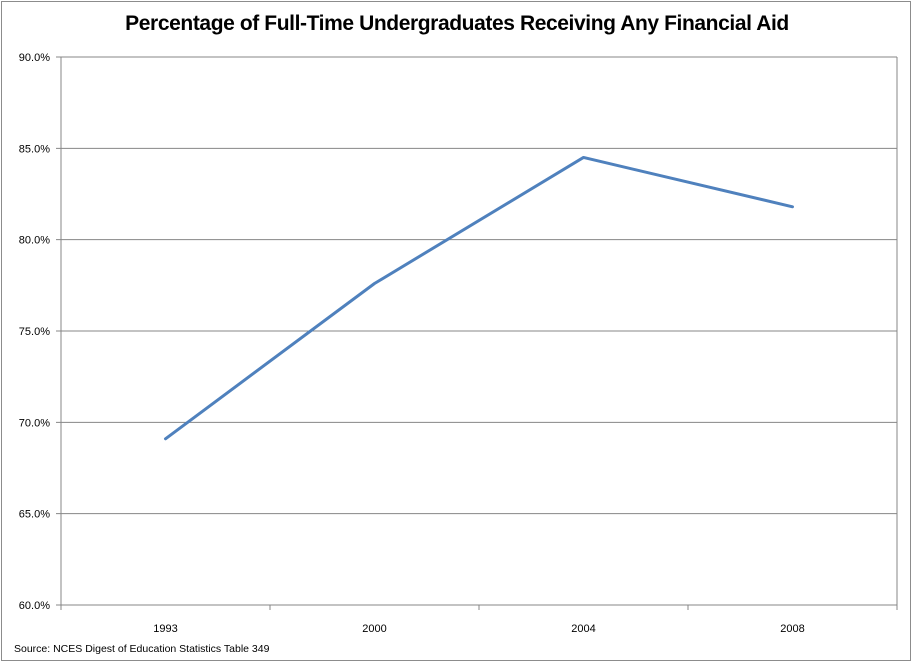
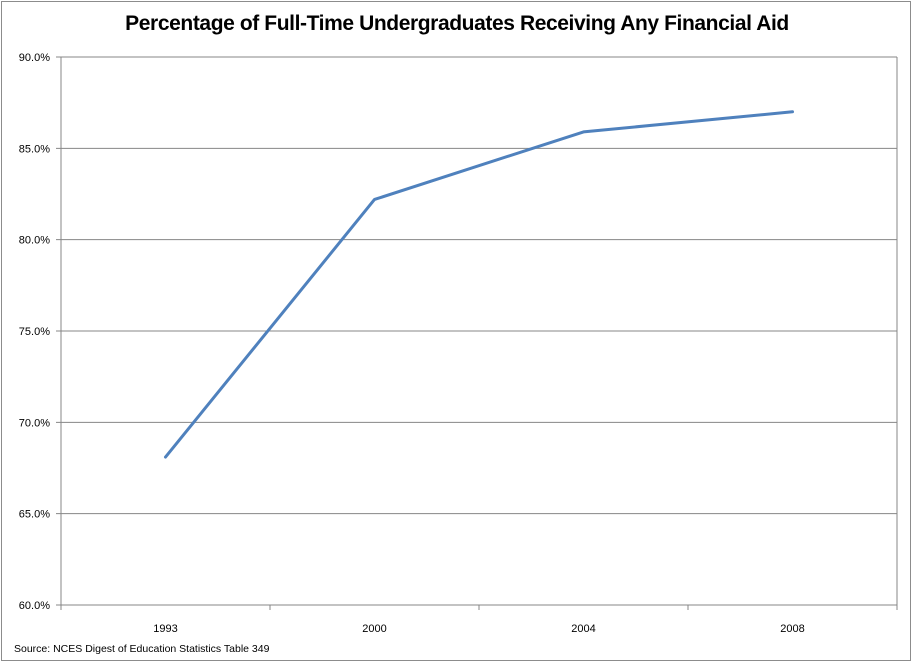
1993: 69.1% -> 68.1%
2000: 77.6% -> 82.2%
2004: 84.5% -> 85.9%
2008: 81.8% -> 87.0%
